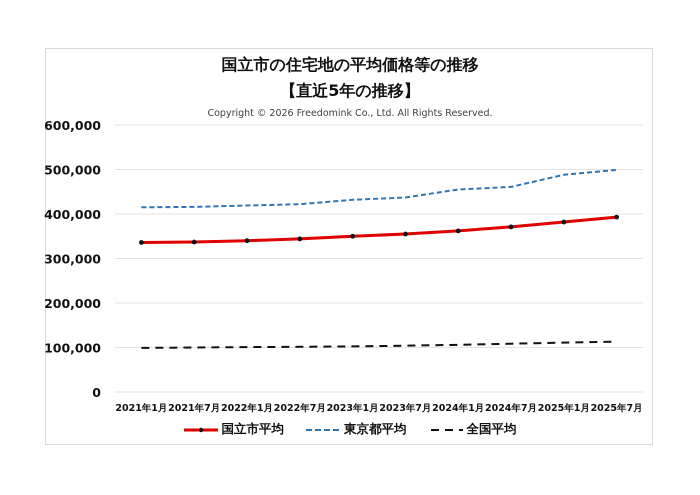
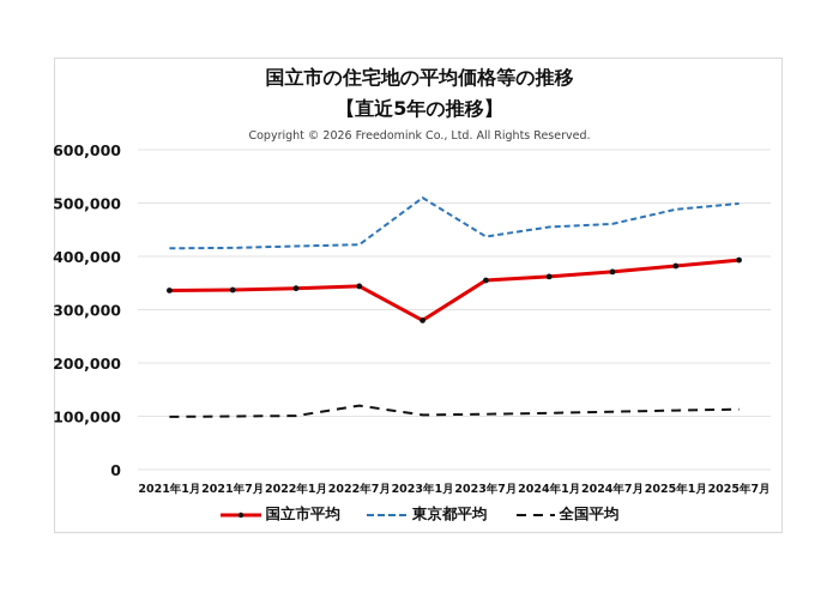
全国平均/2022年7月: 100000 -> 120000
国立市平均/2023年1月: 350000 -> 280000
東京都平均/2023年1月: 430000 -> 510000
